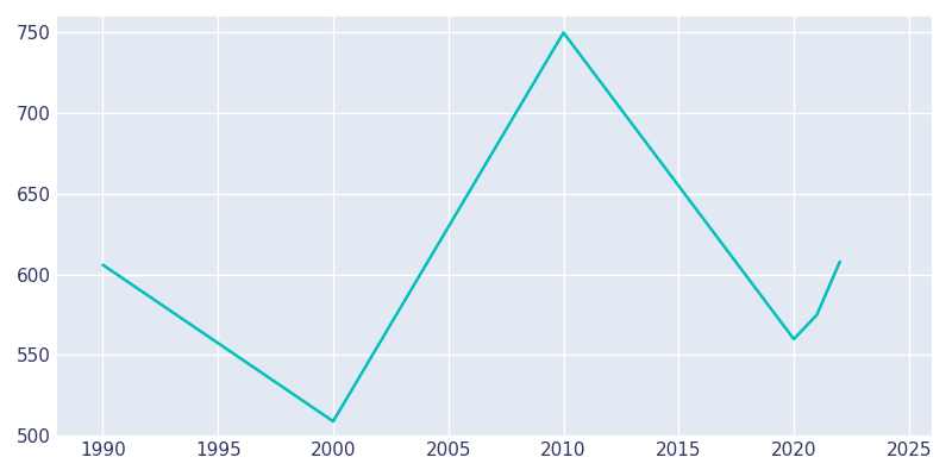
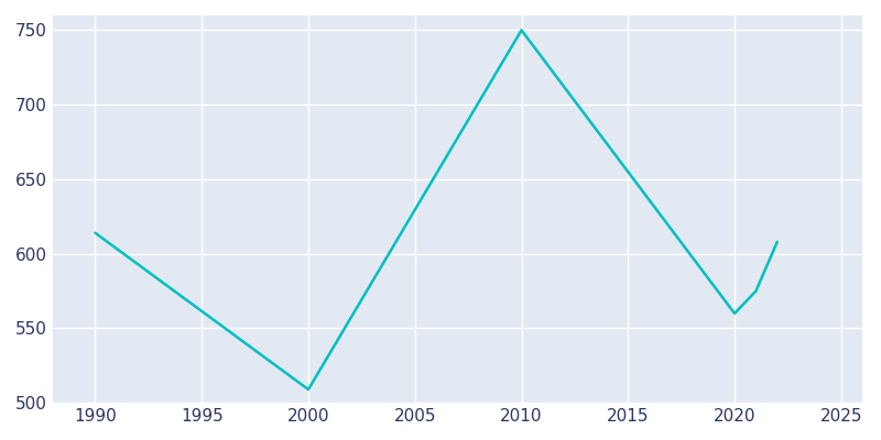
1990: 606 -> 614
